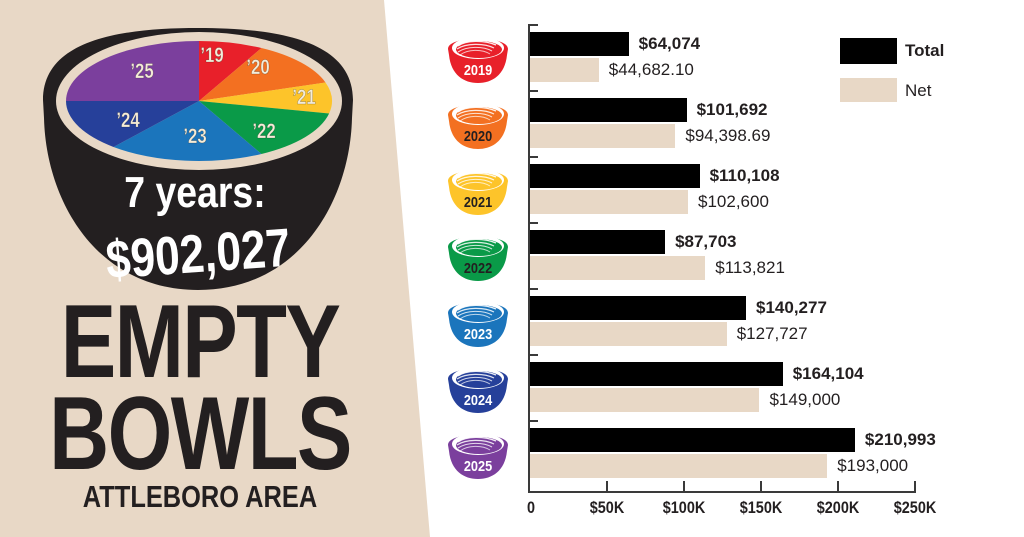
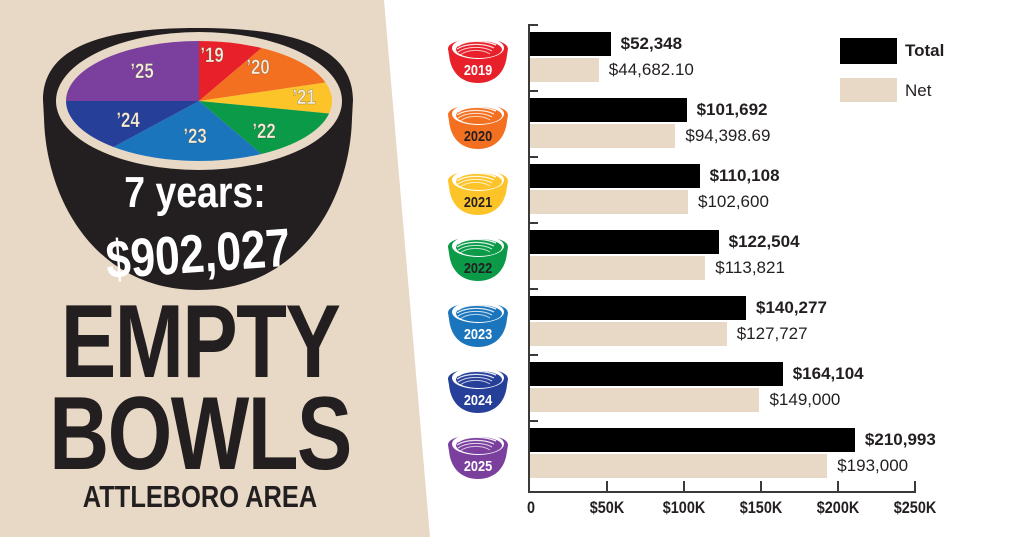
Total/2019: $64,074 -> $52,348
Total/2022: $87,703 -> $122,504
